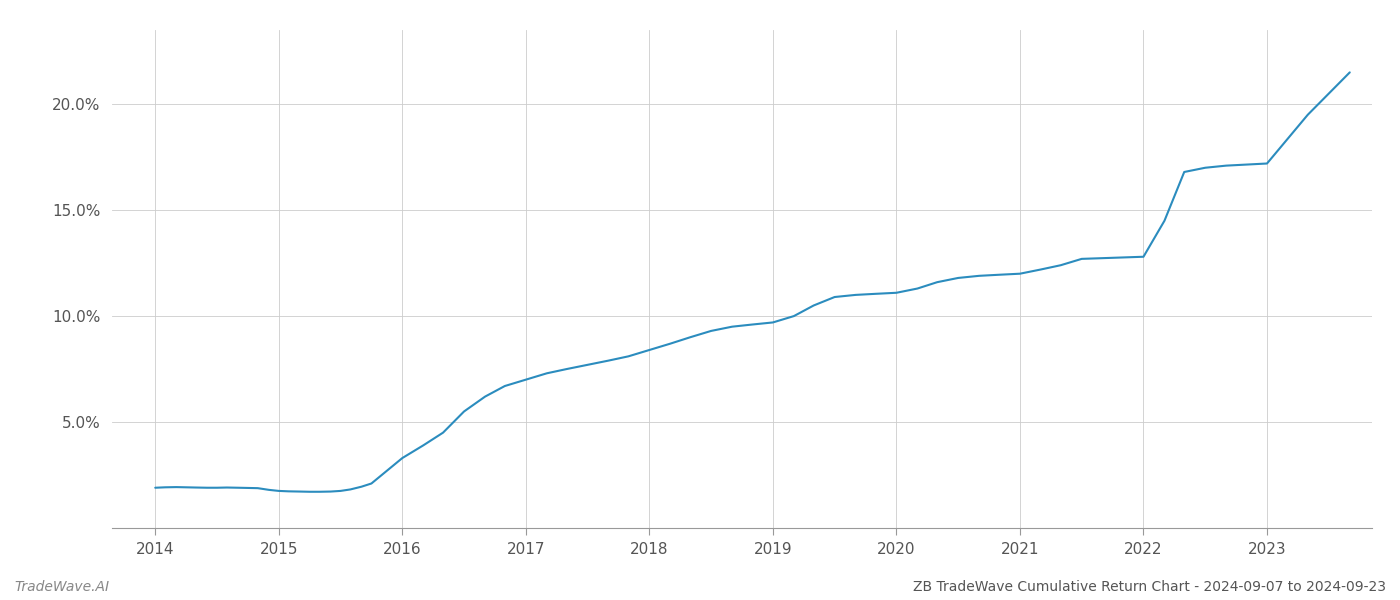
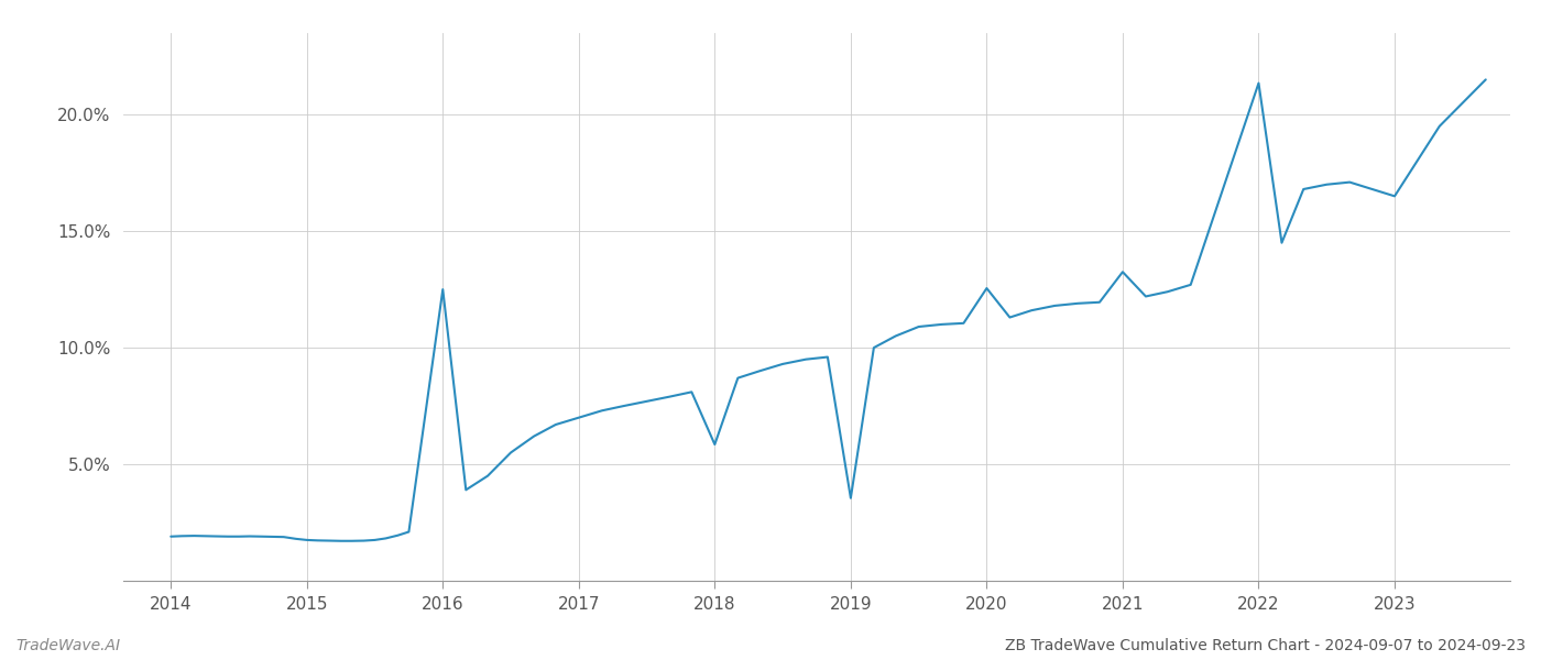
2016: 3.30% -> 12.50%
2018: 8.40% -> 5.85%
2019: 9.70% -> 3.55%
2020: 11.10% -> 12.55%
2021: 12.00% -> 13.25%
2022: 12.80% -> 21.35%
2023: 17.20% -> 16.50%
